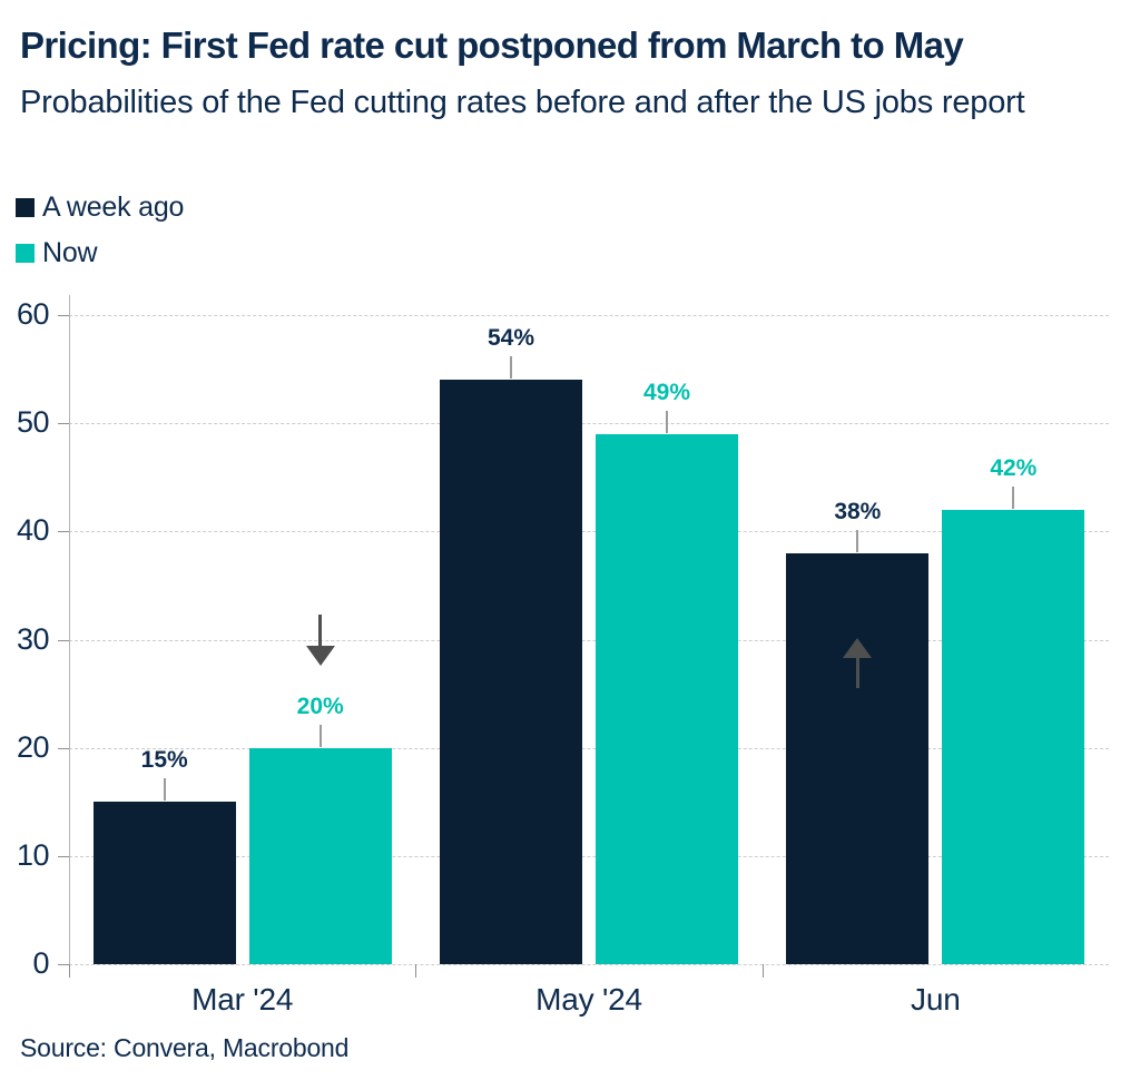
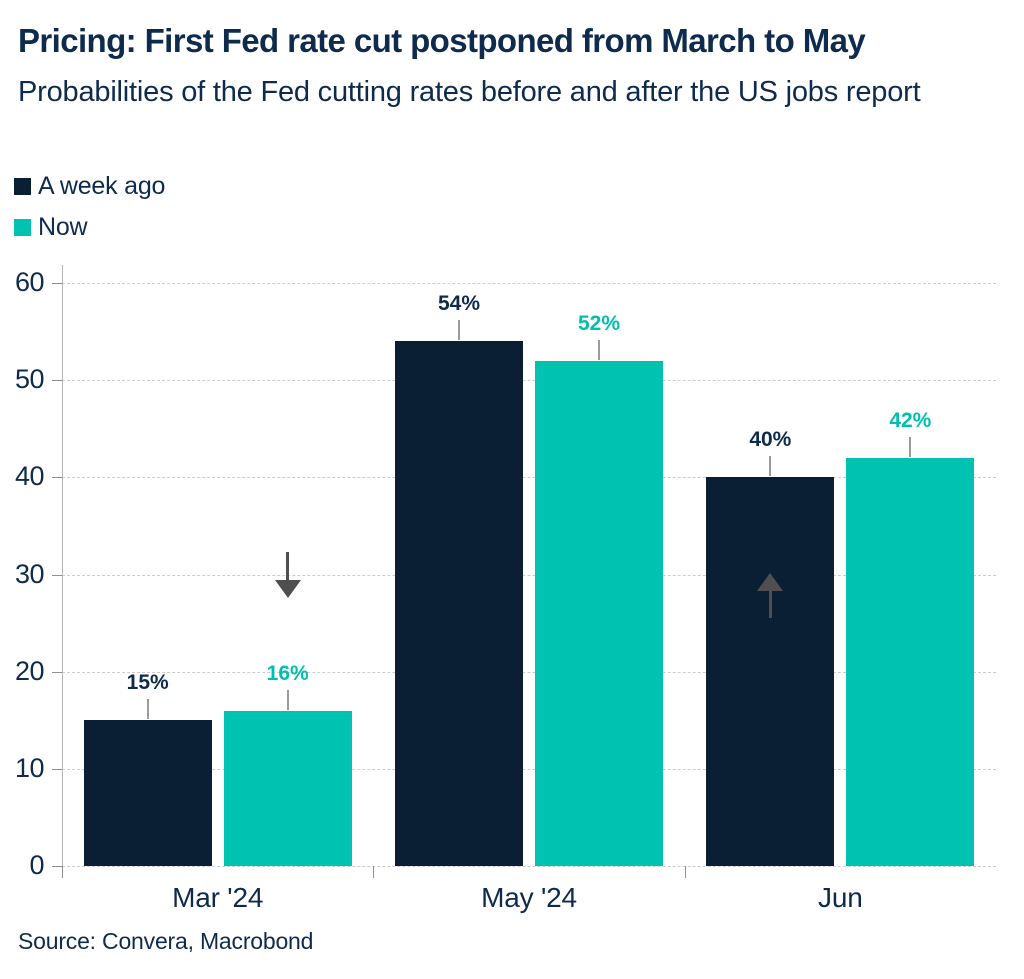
Now/Mar '24: 20% -> 16%
Now/May '24: 49% -> 52%
A week ago/Jun: 38% -> 40%
